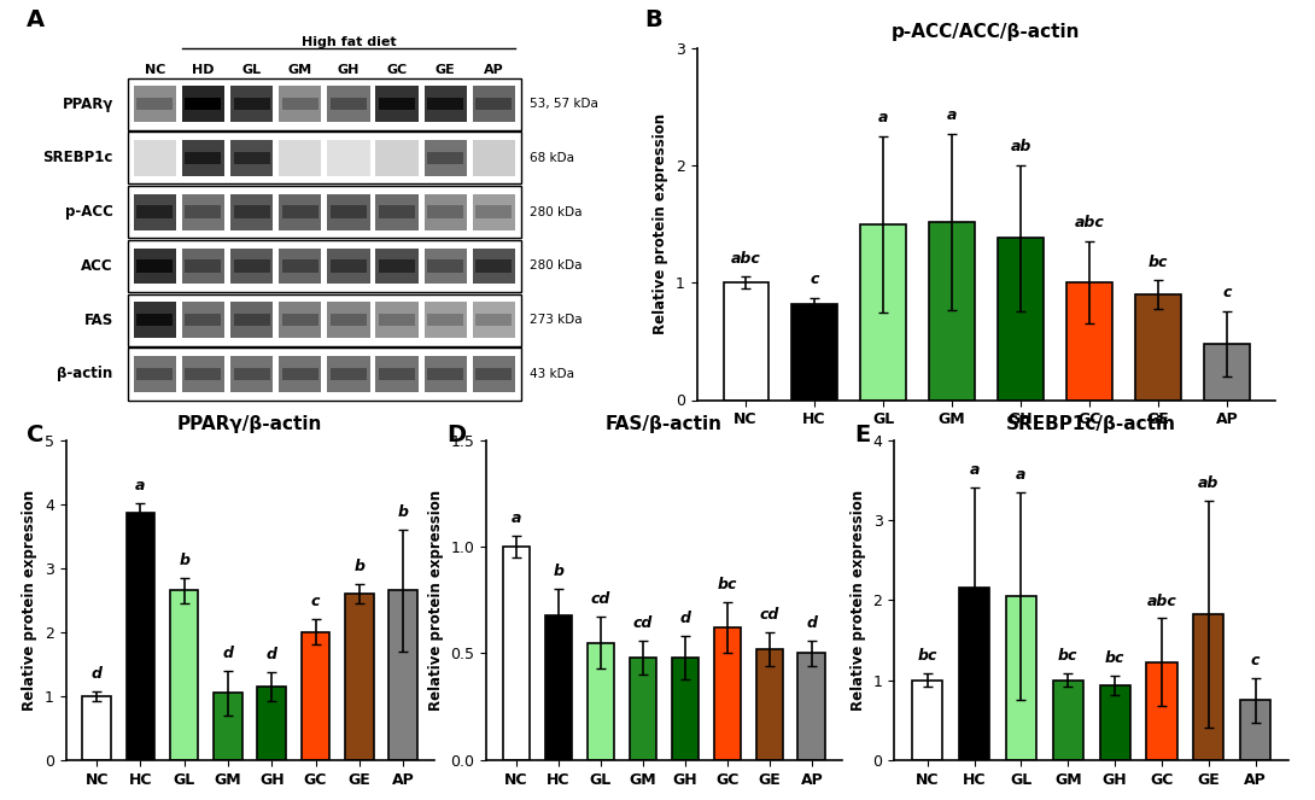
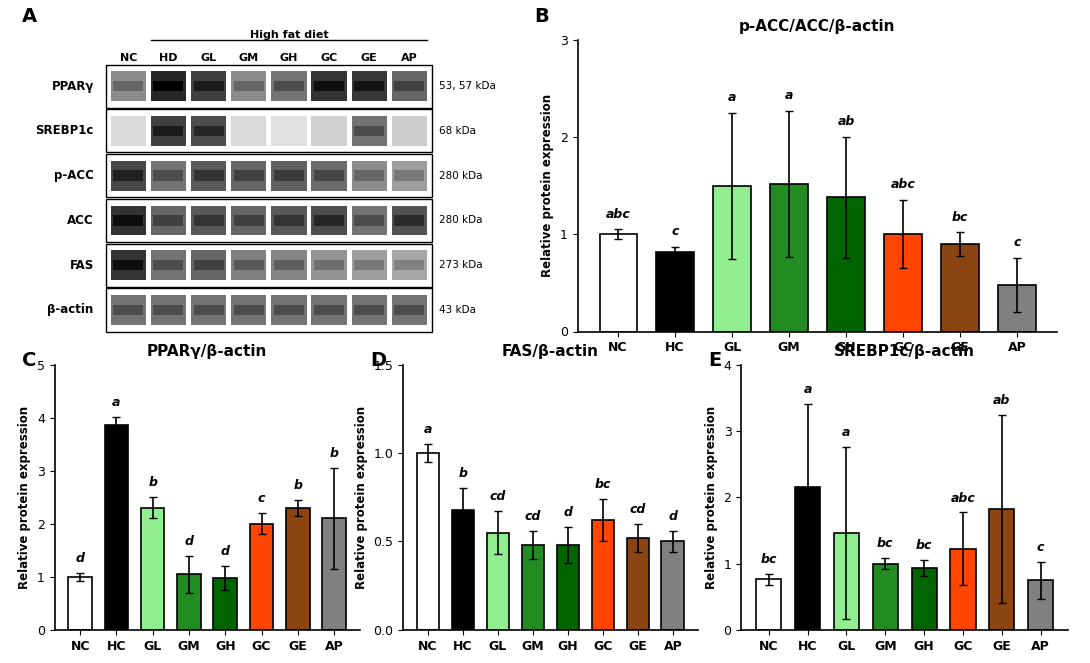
PPARγ/β-actin/GL: 2.65 -> 2.30
PPARγ/β-actin/GH: 1.15 -> 0.98
PPARγ/β-actin/GE: 2.60 -> 2.30
PPARγ/β-actin/AP: 2.65 -> 2.10
SREBP1c/β-actin/NC: 1.00 -> 0.76
SREBP1c/β-actin/GL: 2.05 -> 1.46
